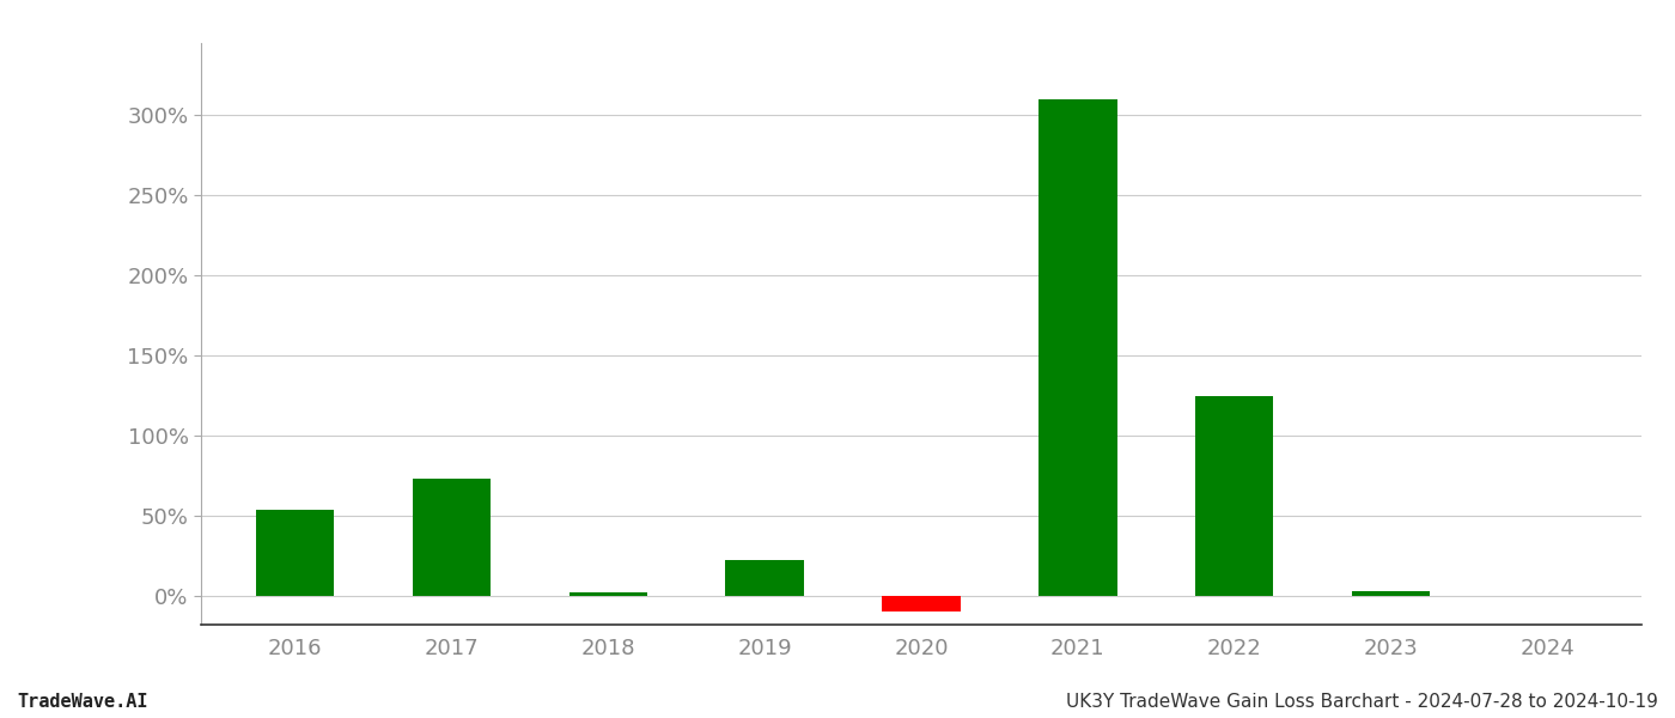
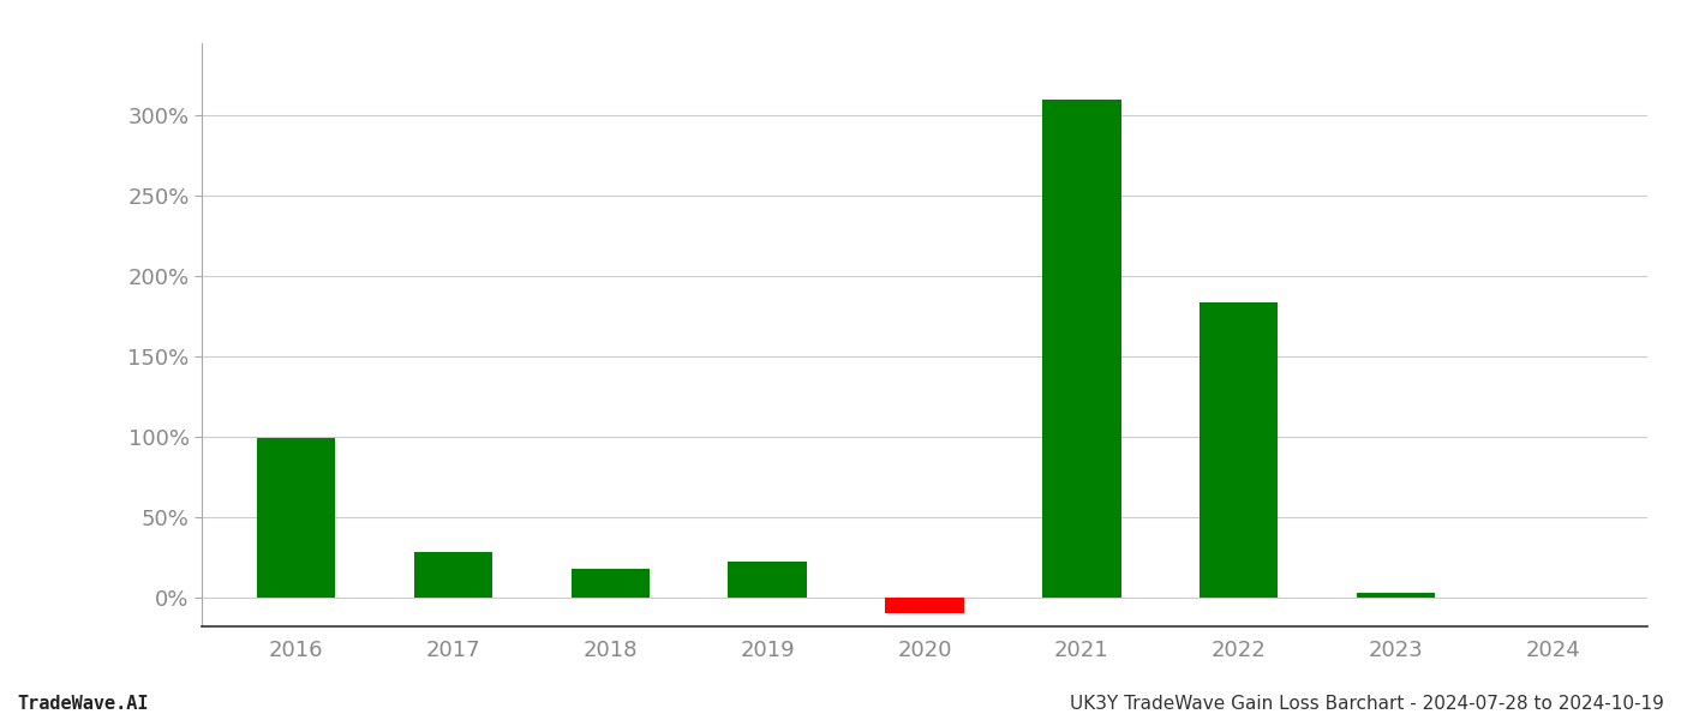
2016: 54% -> 99%
2017: 73% -> 28%
2018: 2% -> 18%
2022: 125% -> 184%
